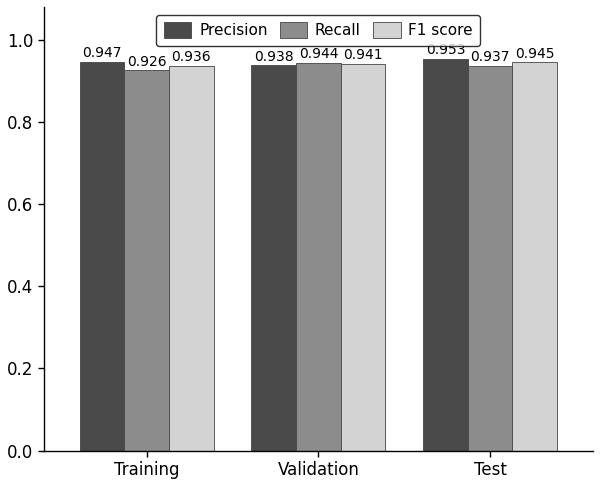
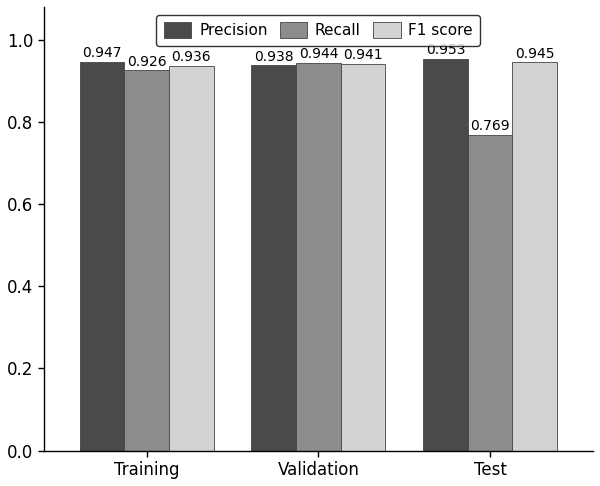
Recall/Test: 0.937 -> 0.769
